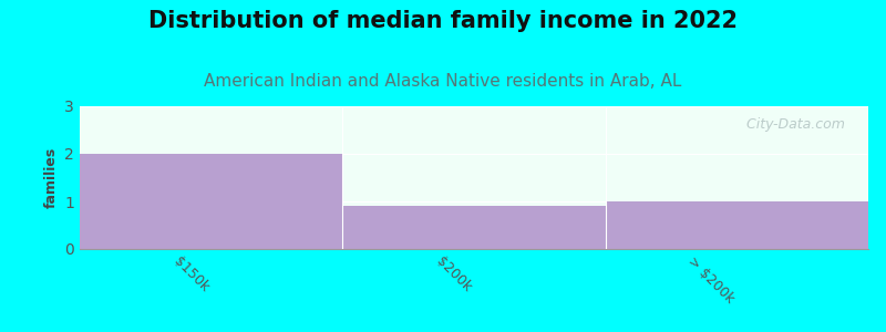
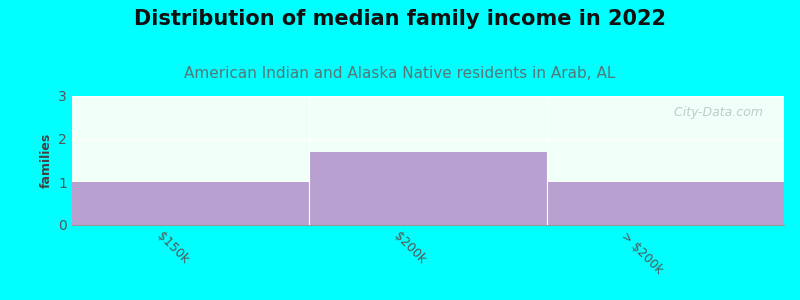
$150k: 2.0 -> 1.0
$200k: 0.9 -> 1.7
